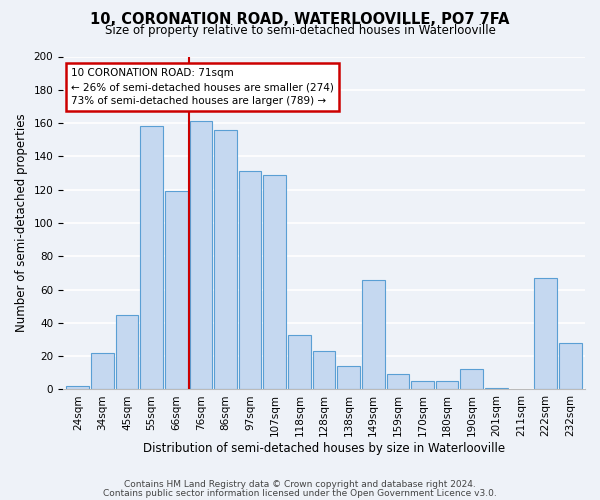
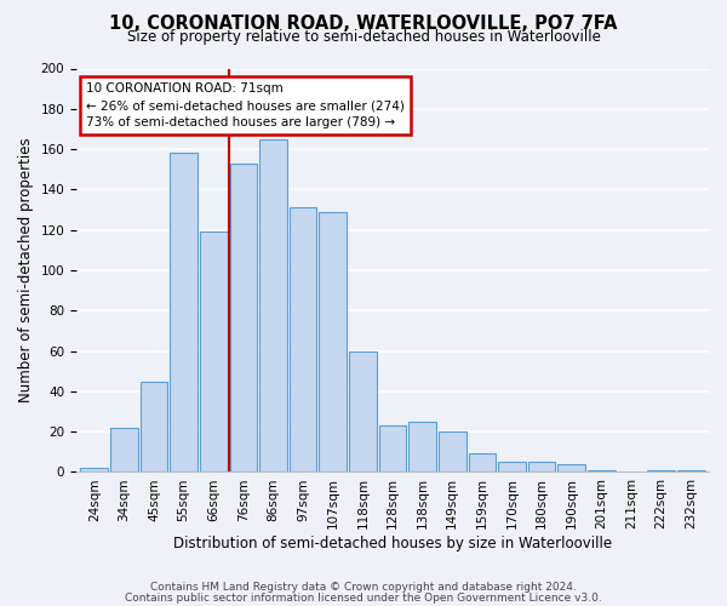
76sqm: 161 -> 153
86sqm: 156 -> 165
118sqm: 33 -> 60
138sqm: 14 -> 25
149sqm: 66 -> 20
190sqm: 12 -> 4
222sqm: 67 -> 1
232sqm: 28 -> 1
